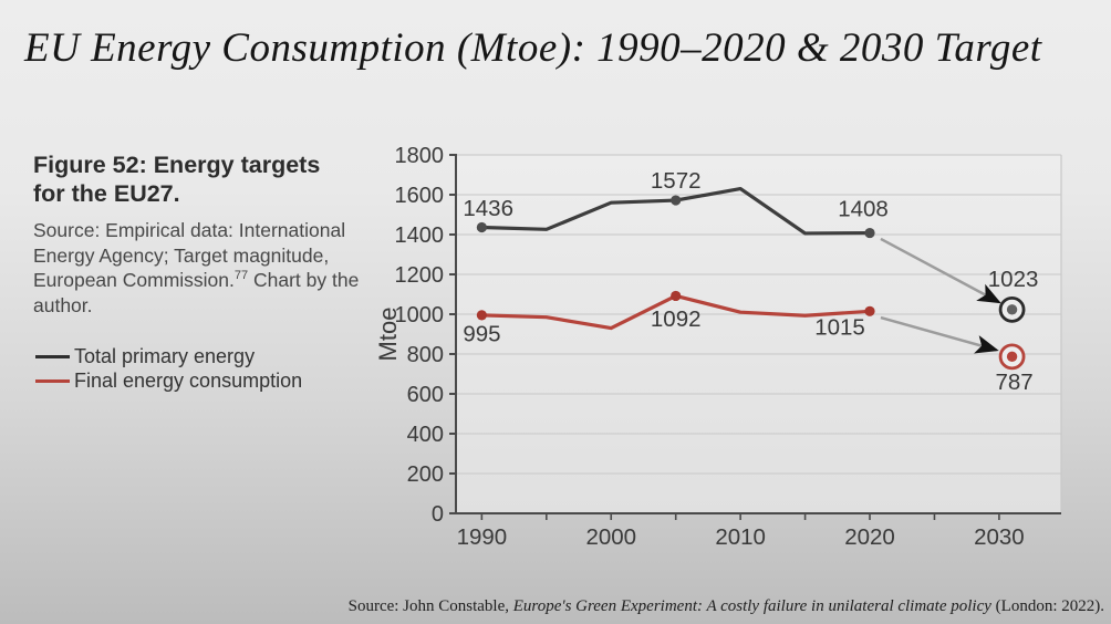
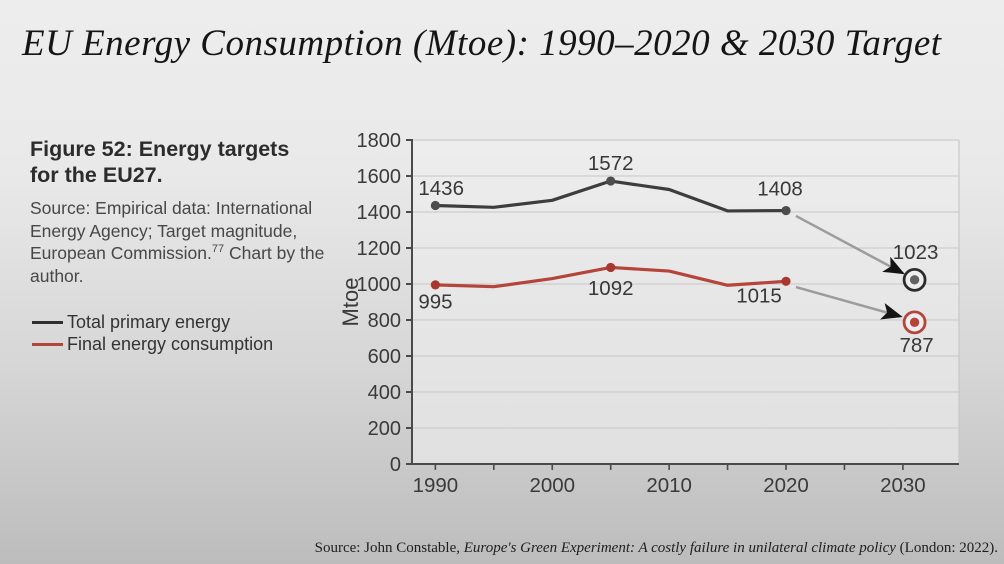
Total primary energy/2000: 1560 -> 1460
Final energy consumption/2000: 930 -> 1030
Total primary energy/2010: 1630 -> 1520
Final energy consumption/2010: 1010 -> 1070
